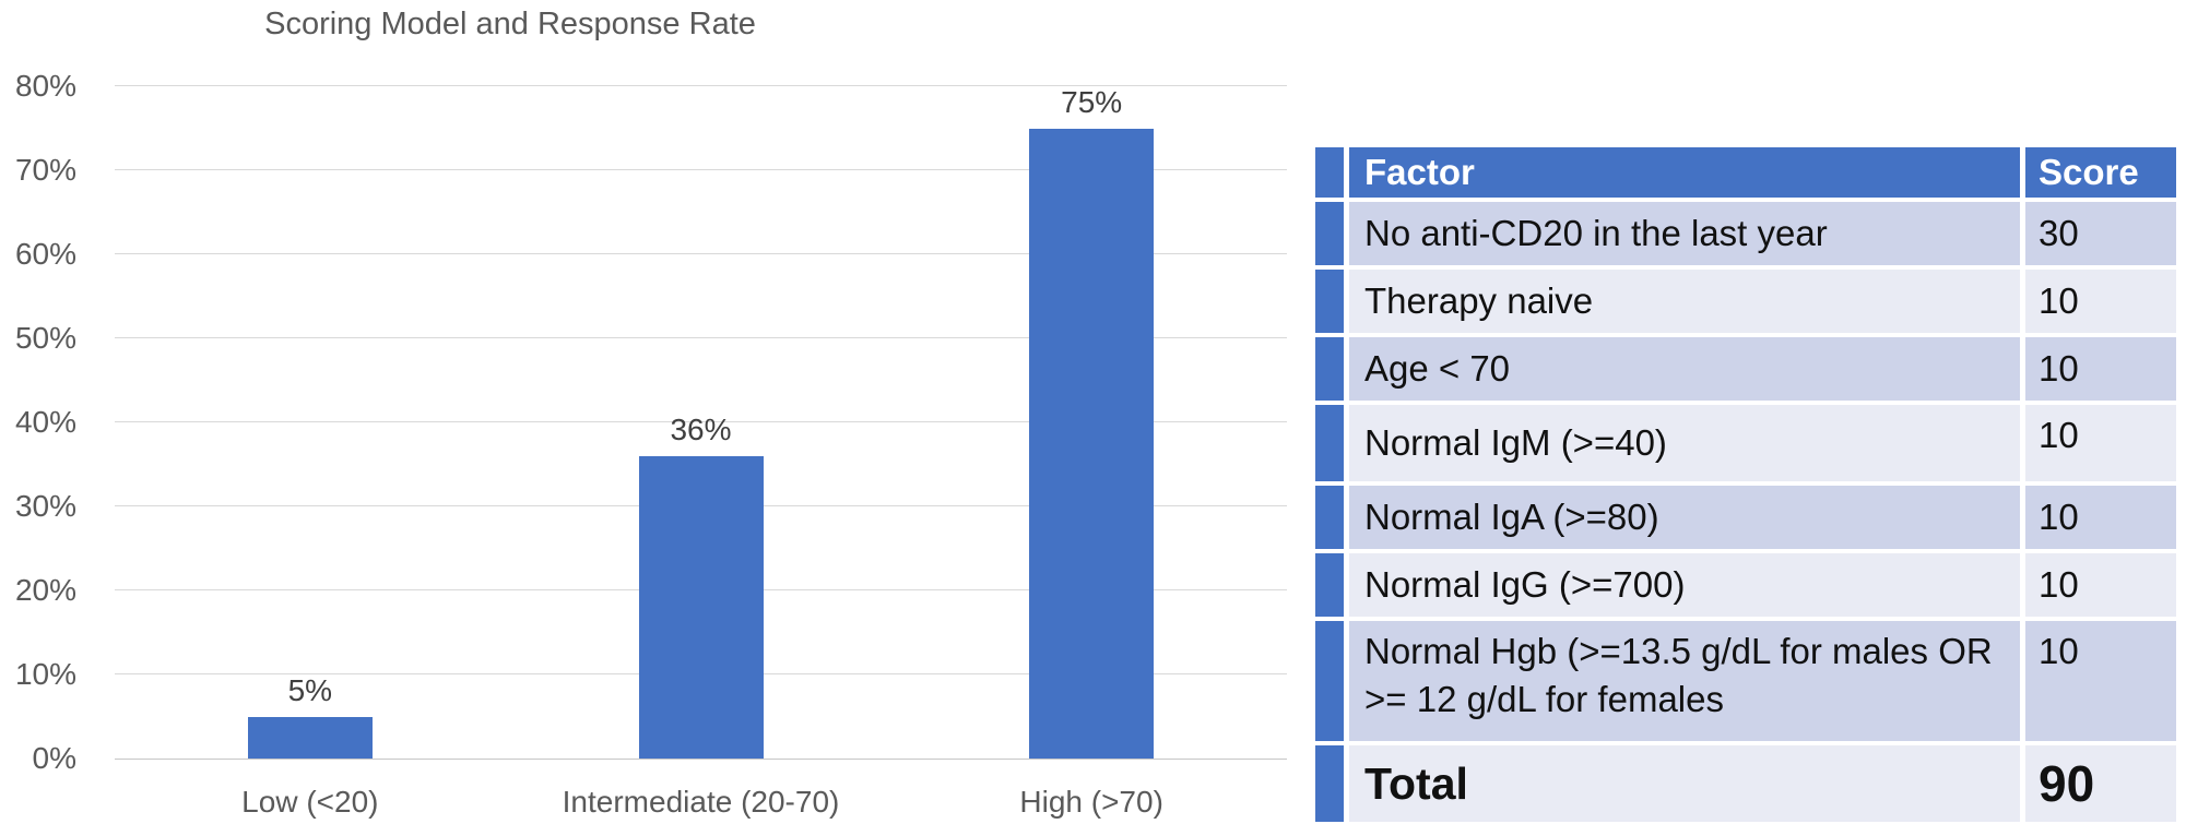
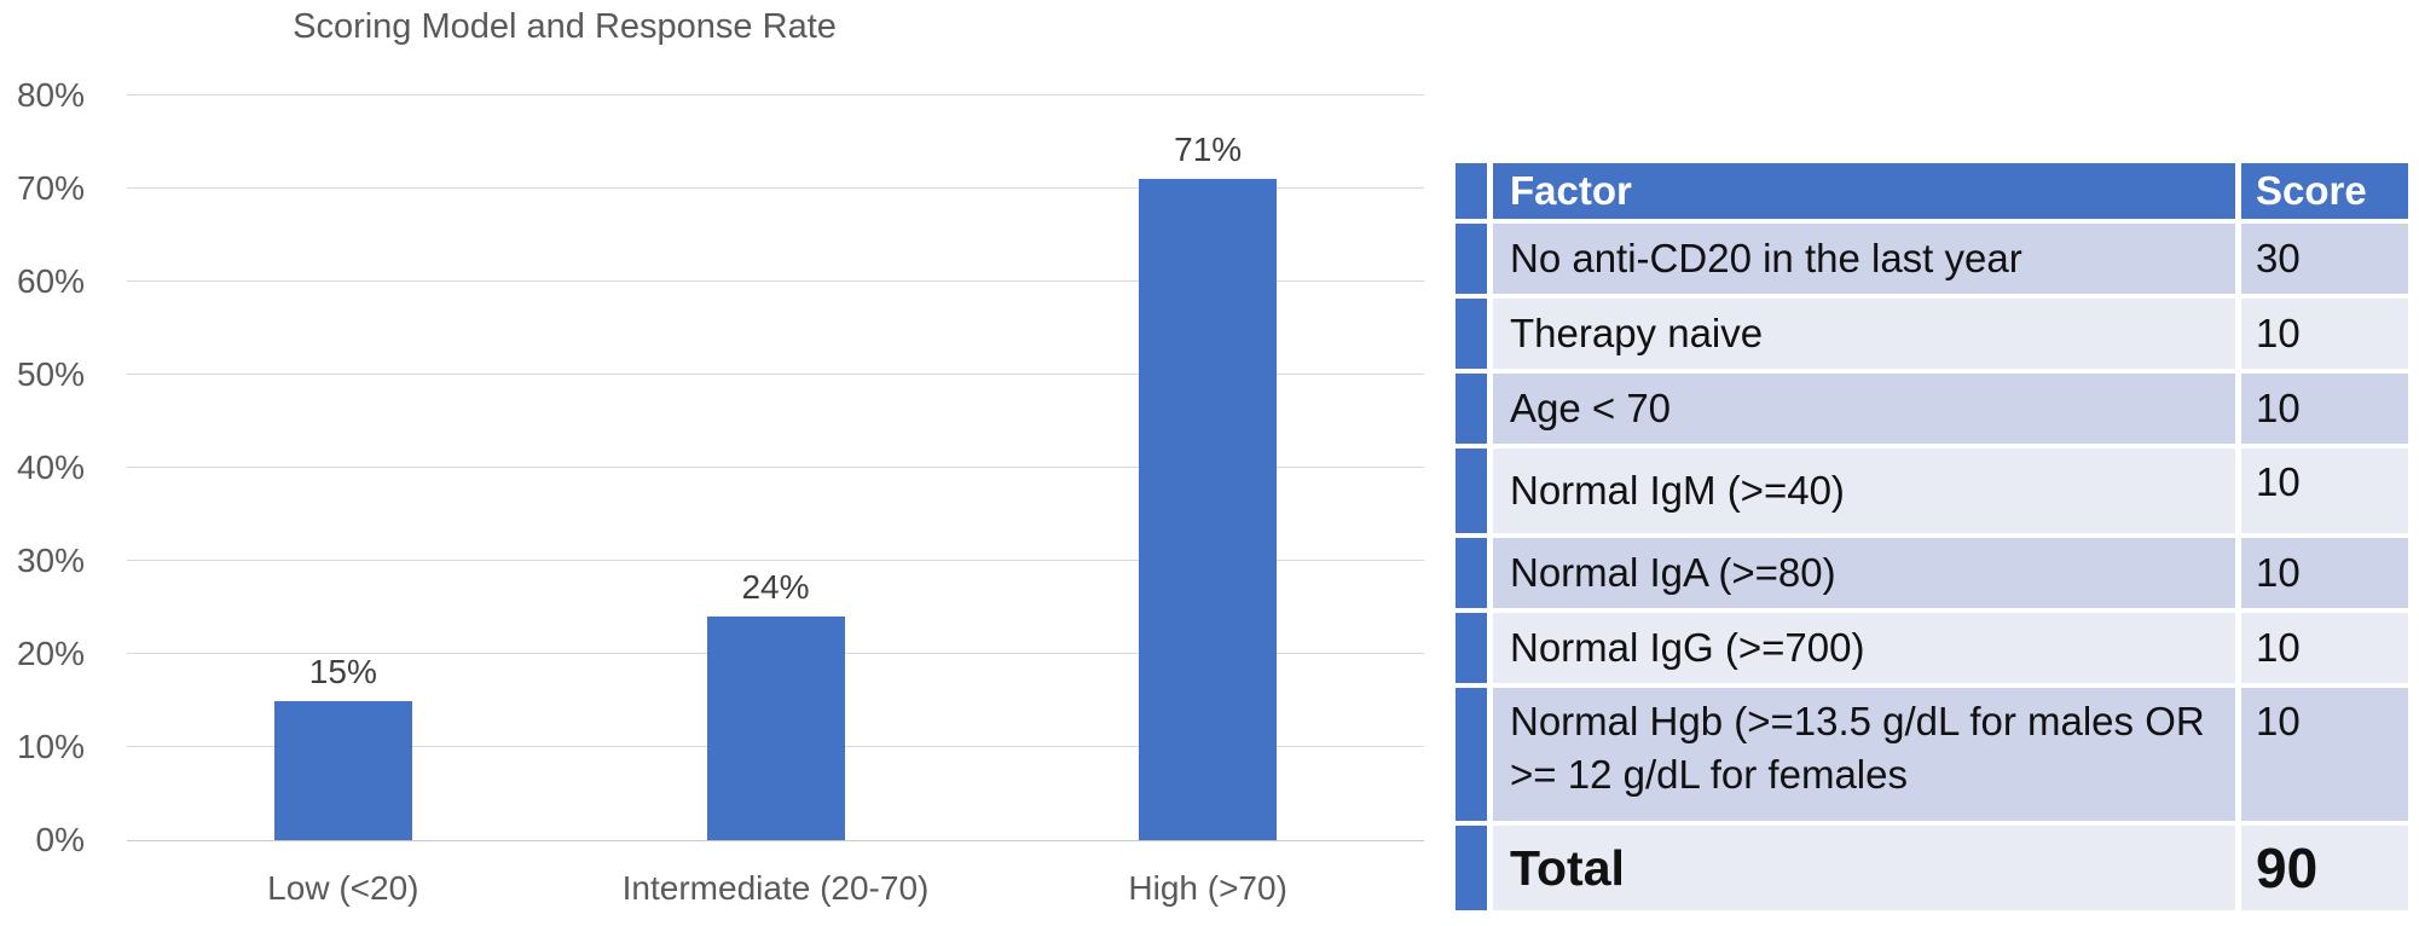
Low (<20): 5% -> 15%
Intermediate (20-70): 36% -> 24%
High (>70): 75% -> 71%
